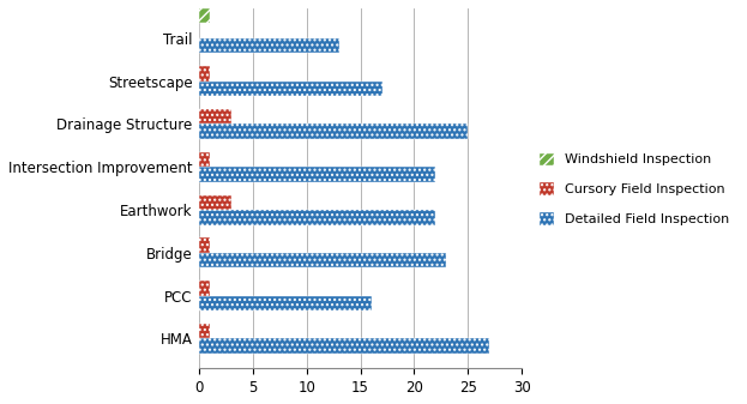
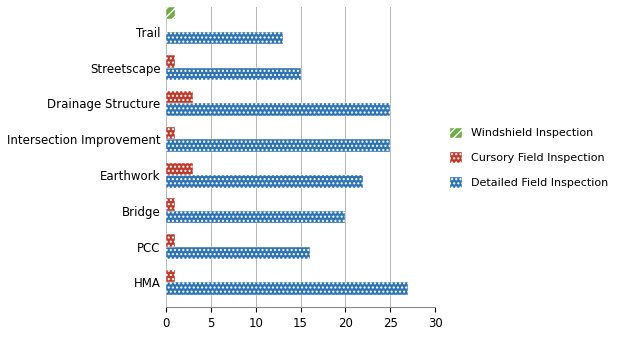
Detailed Field Inspection/Streetscape: 17 -> 15
Detailed Field Inspection/Intersection Improvement: 22 -> 25
Detailed Field Inspection/Bridge: 23 -> 20
